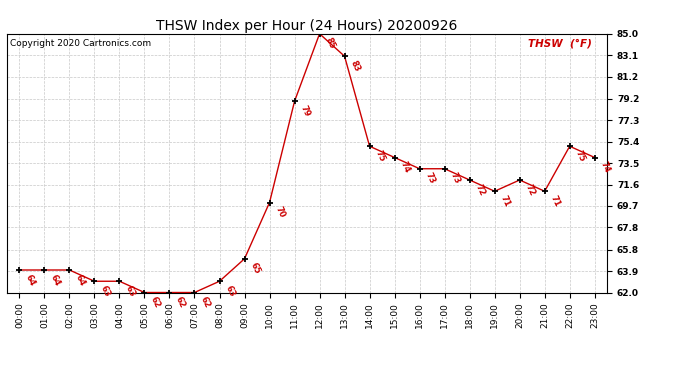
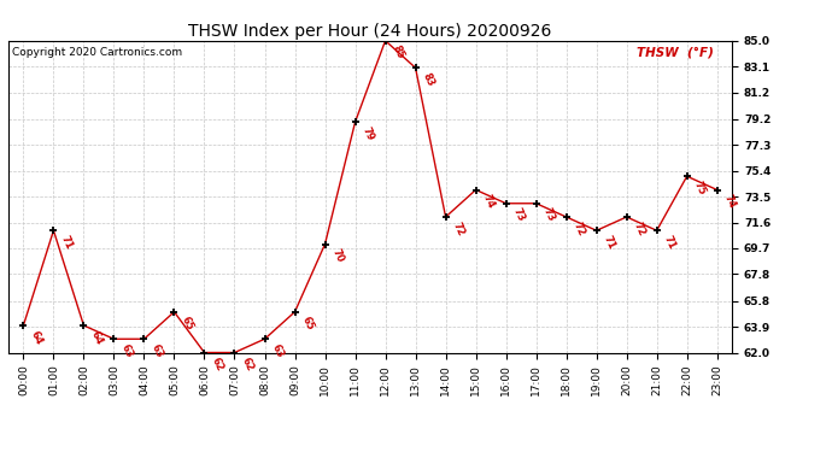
01:00: 64 -> 71
05:00: 62 -> 65
14:00: 75 -> 72
